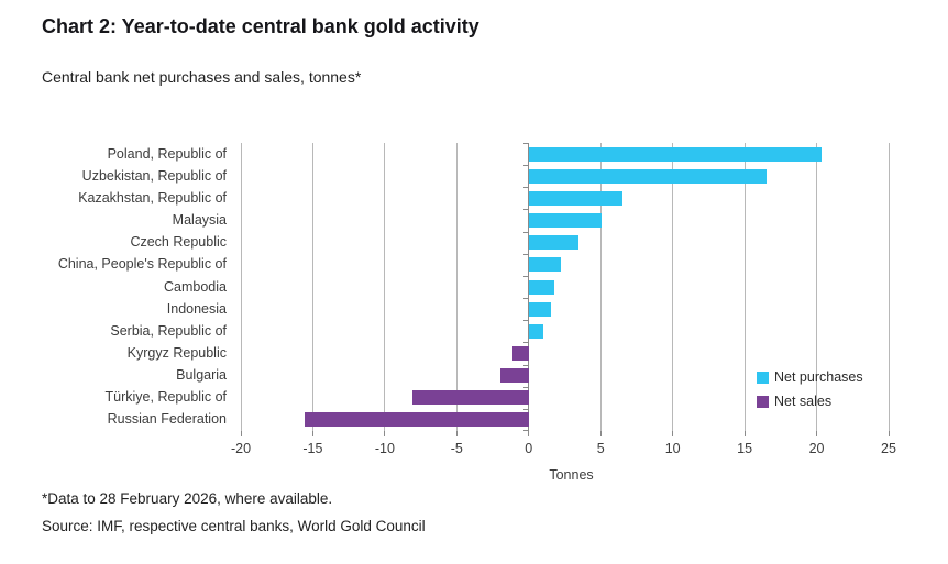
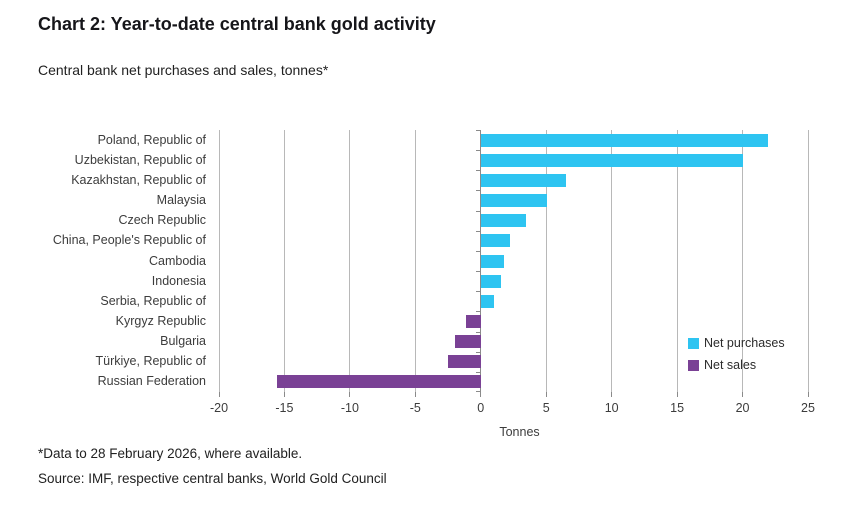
Poland, Republic of: 20.3 -> 21.9
Uzbekistan, Republic of: 16.5 -> 20.0
Türkiye, Republic of: -8.1 -> -2.5
